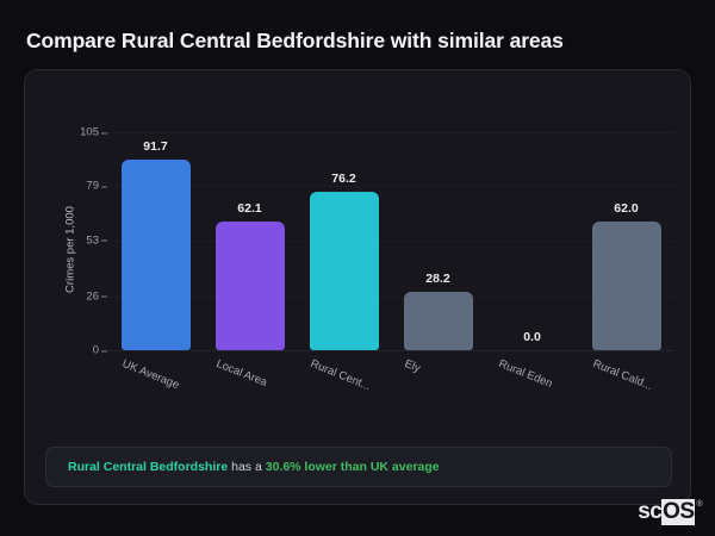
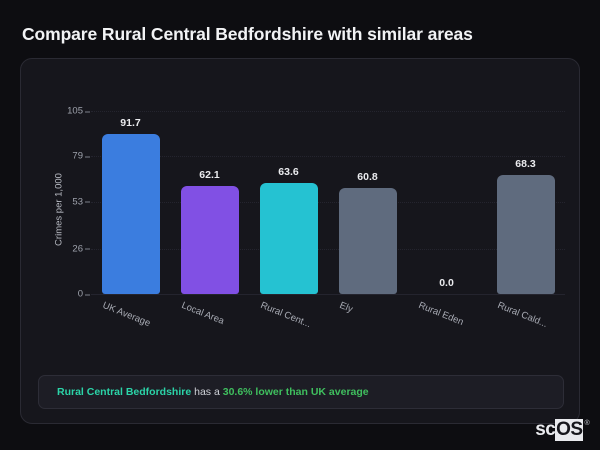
Rural Cent...: 76.2 -> 63.6
Ely: 28.2 -> 60.8
Rural Cald...: 62.0 -> 68.3
